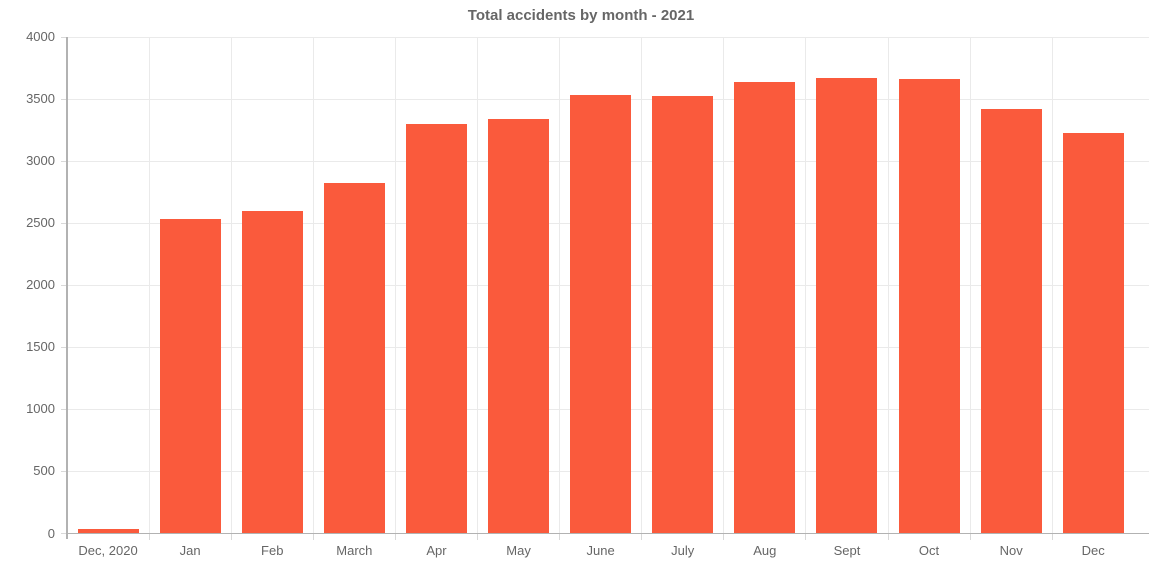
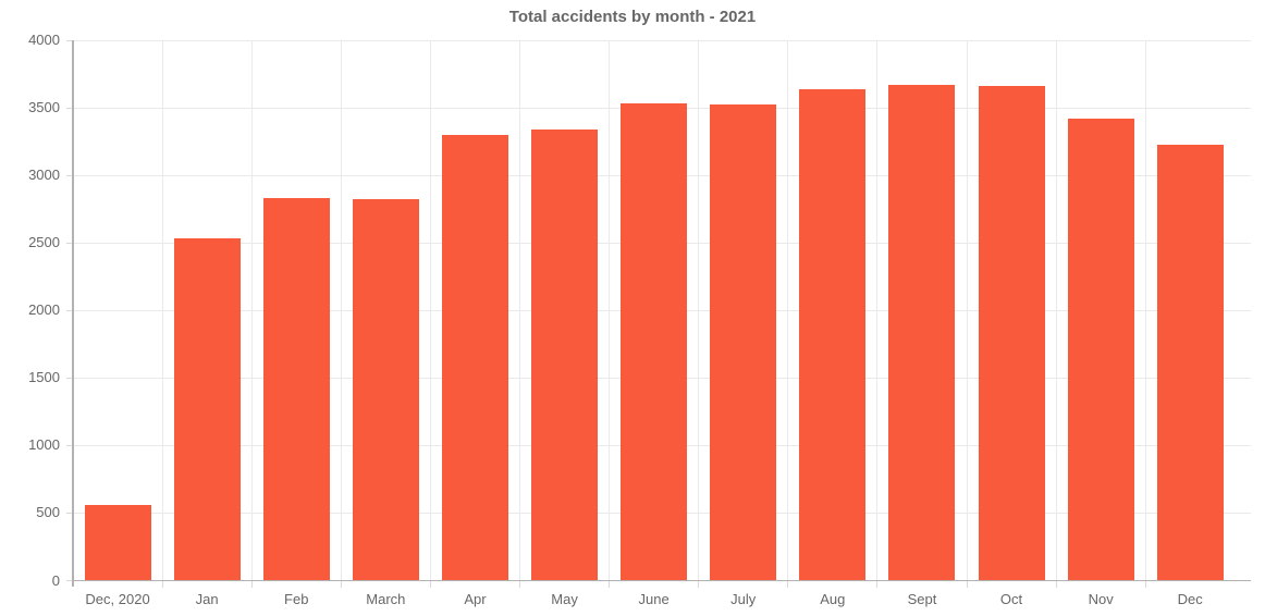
Dec, 2020: 40 -> 560
Feb: 2600 -> 2830
